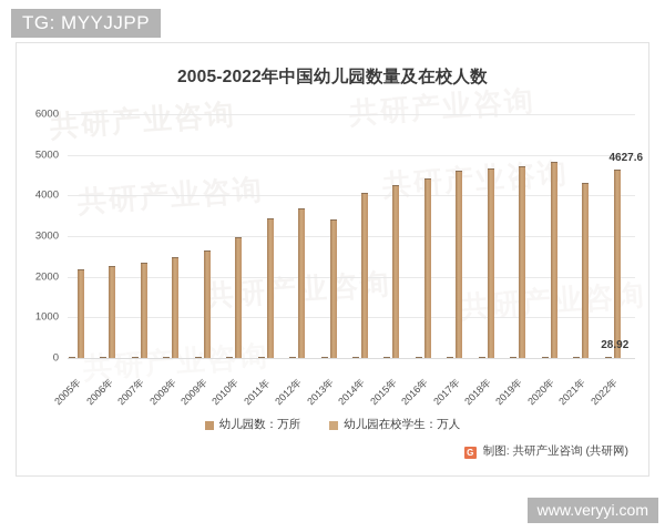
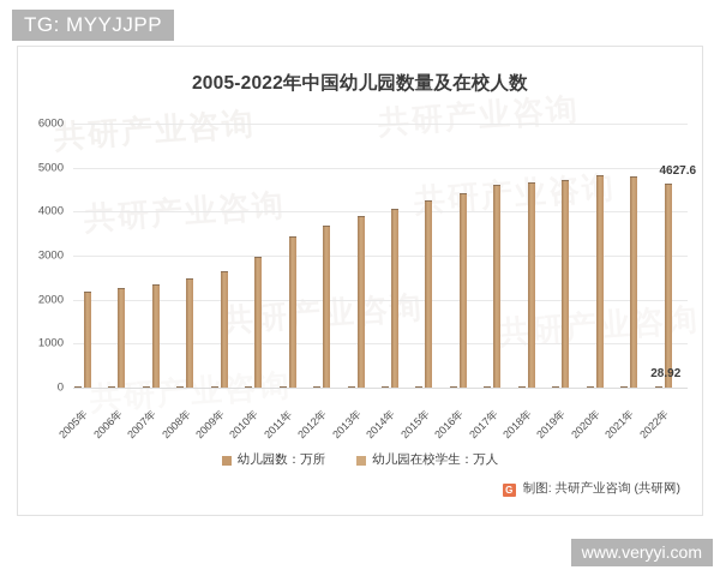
幼儿园在校学生：万人/2013年: 3400 -> 3900
幼儿园在校学生：万人/2021年: 4300 -> 4800
